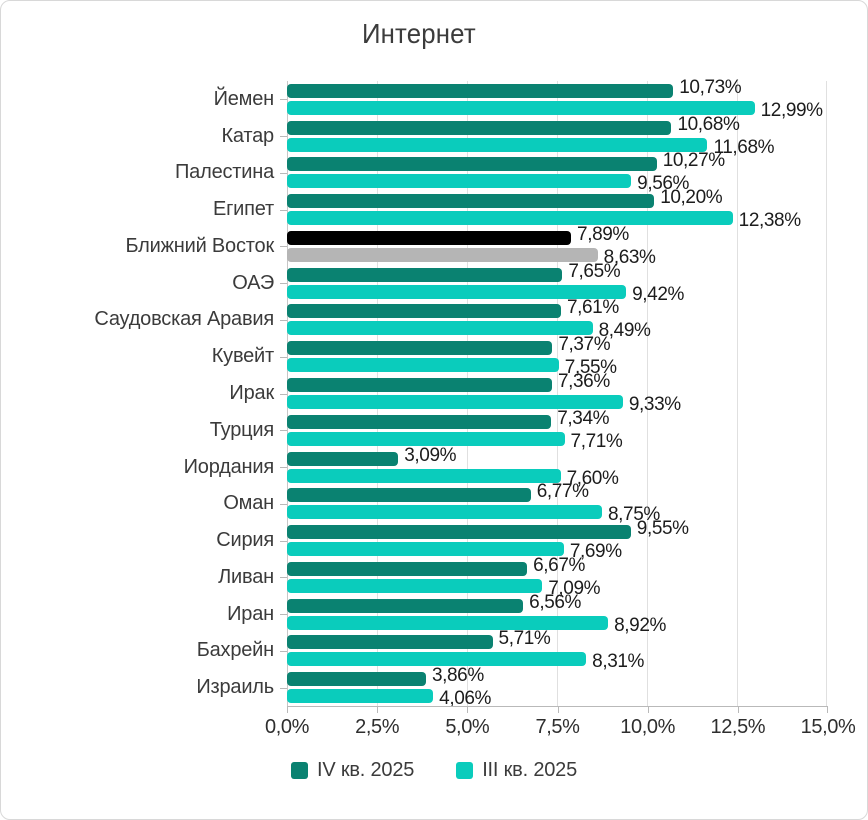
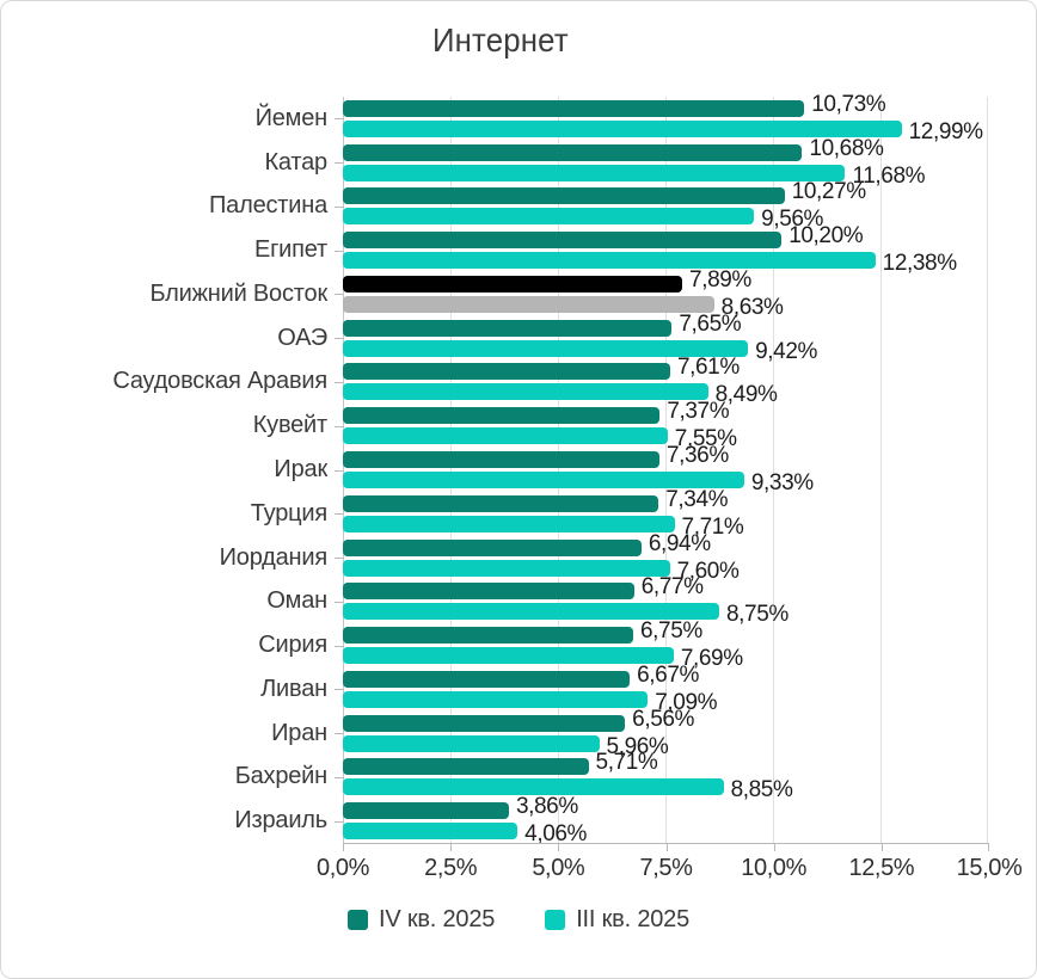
IV кв. 2025/Иордания: 3,09% -> 6,94%
IV кв. 2025/Сирия: 9,55% -> 6,75%
III кв. 2025/Иран: 8,92% -> 5,96%
III кв. 2025/Бахрейн: 8,31% -> 8,85%
